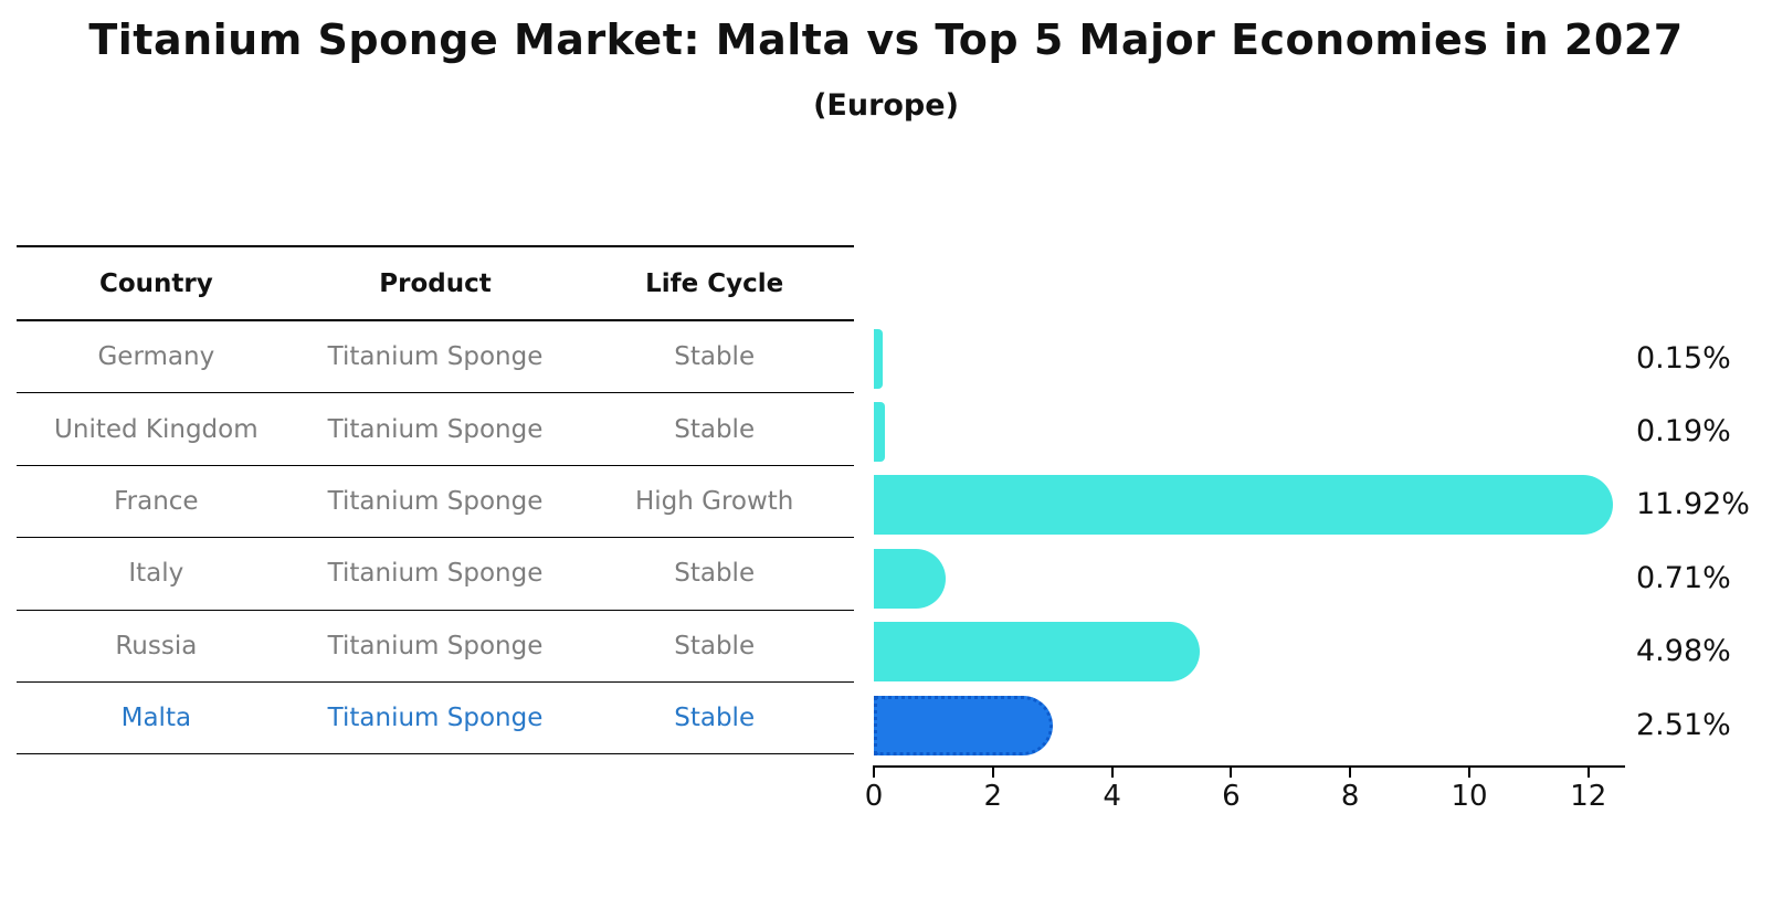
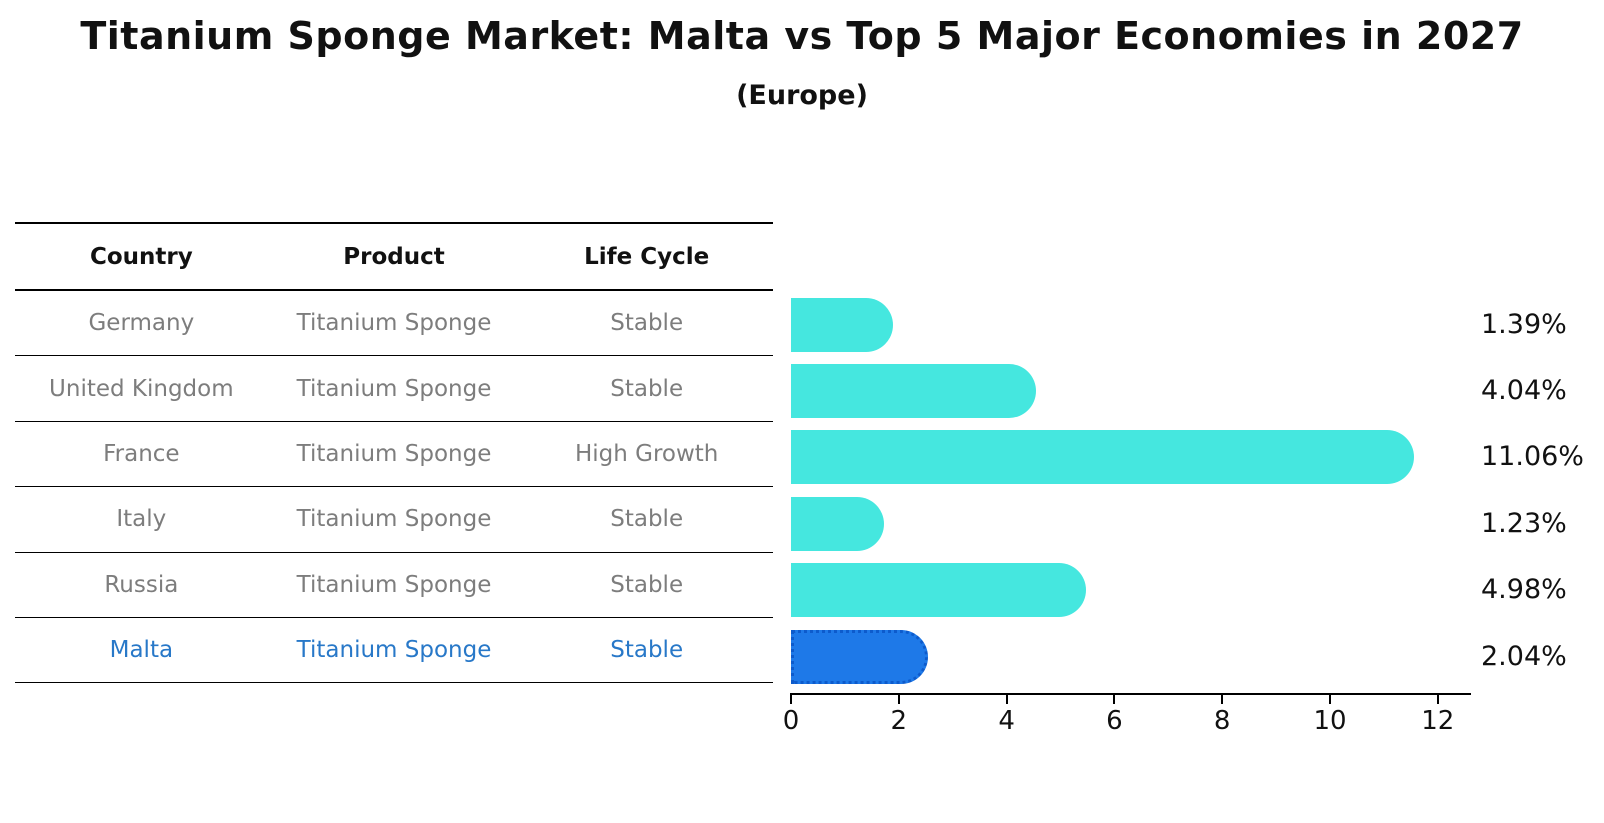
Germany: 0.15% -> 1.39%
United Kingdom: 0.19% -> 4.04%
France: 11.92% -> 11.06%
Italy: 0.71% -> 1.23%
Malta: 2.51% -> 2.04%
